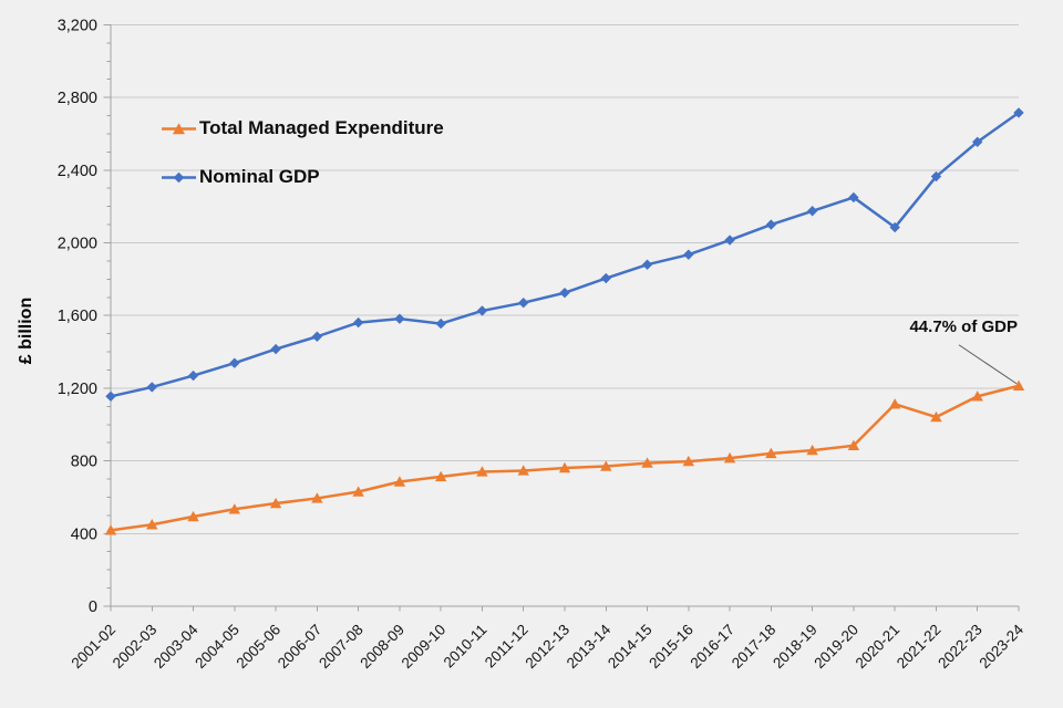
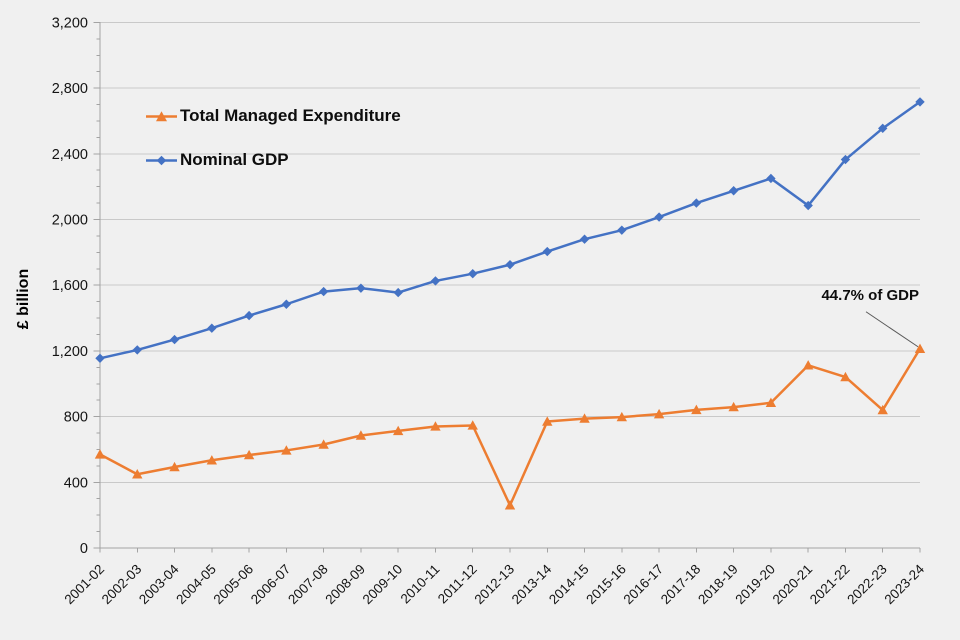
Total Managed Expenditure/2001-02: 420 -> 570
Total Managed Expenditure/2012-13: 760 -> 260
Total Managed Expenditure/2022-23: 1160 -> 840
